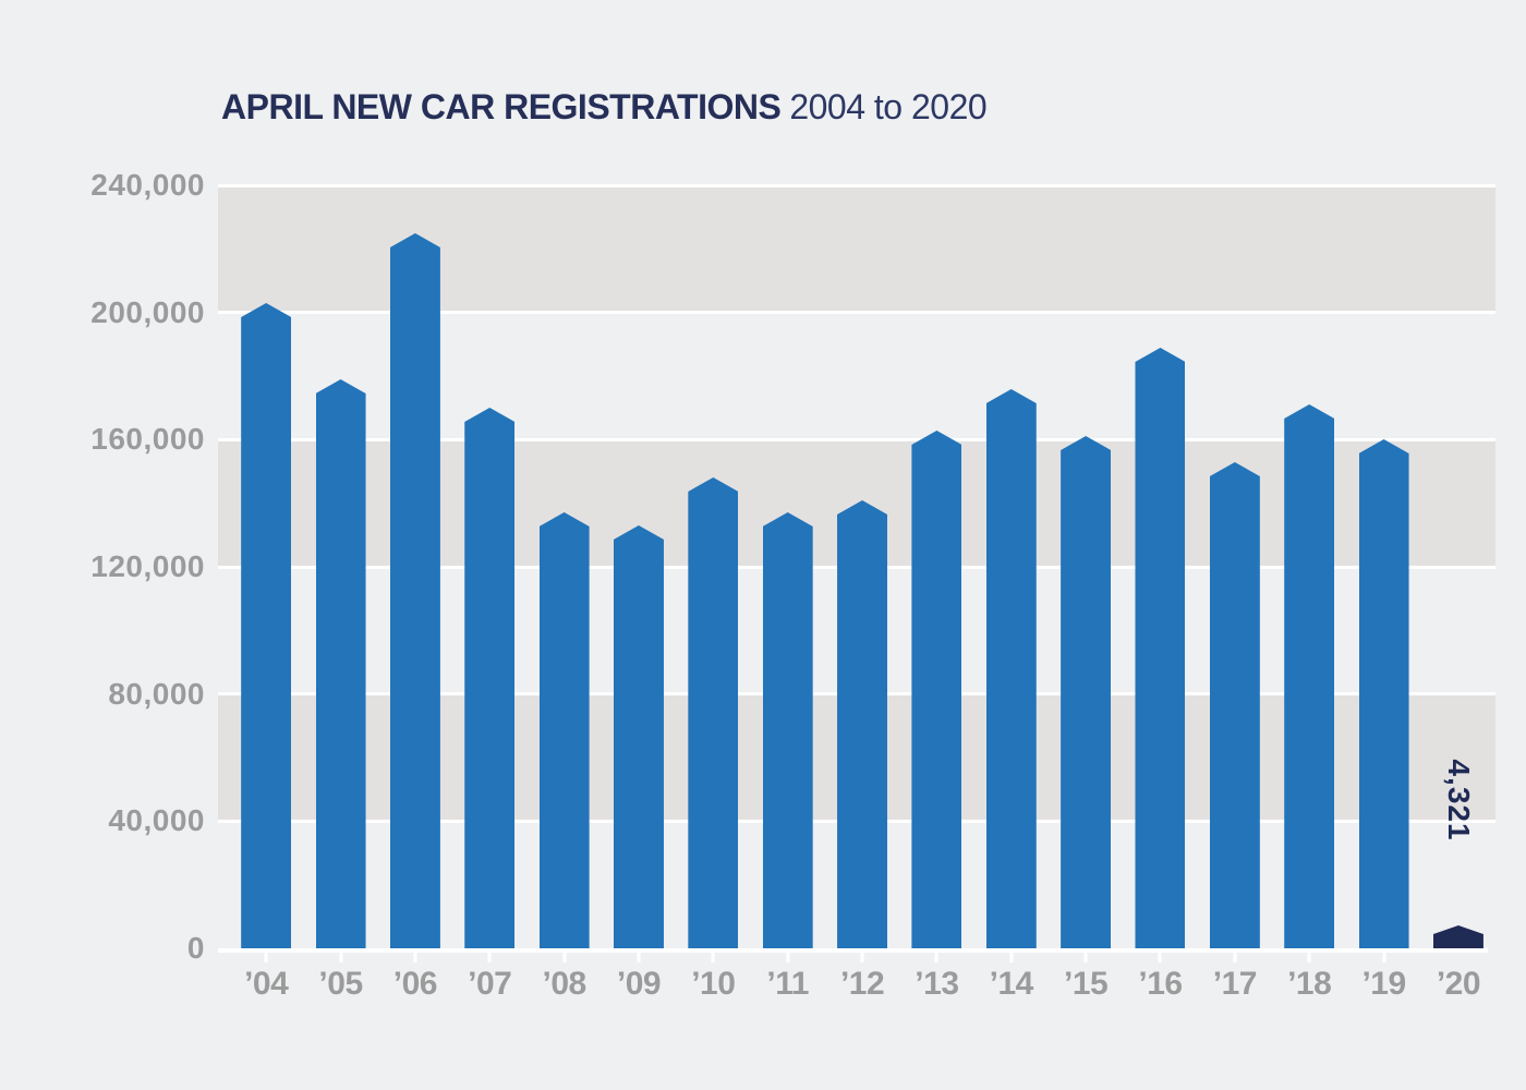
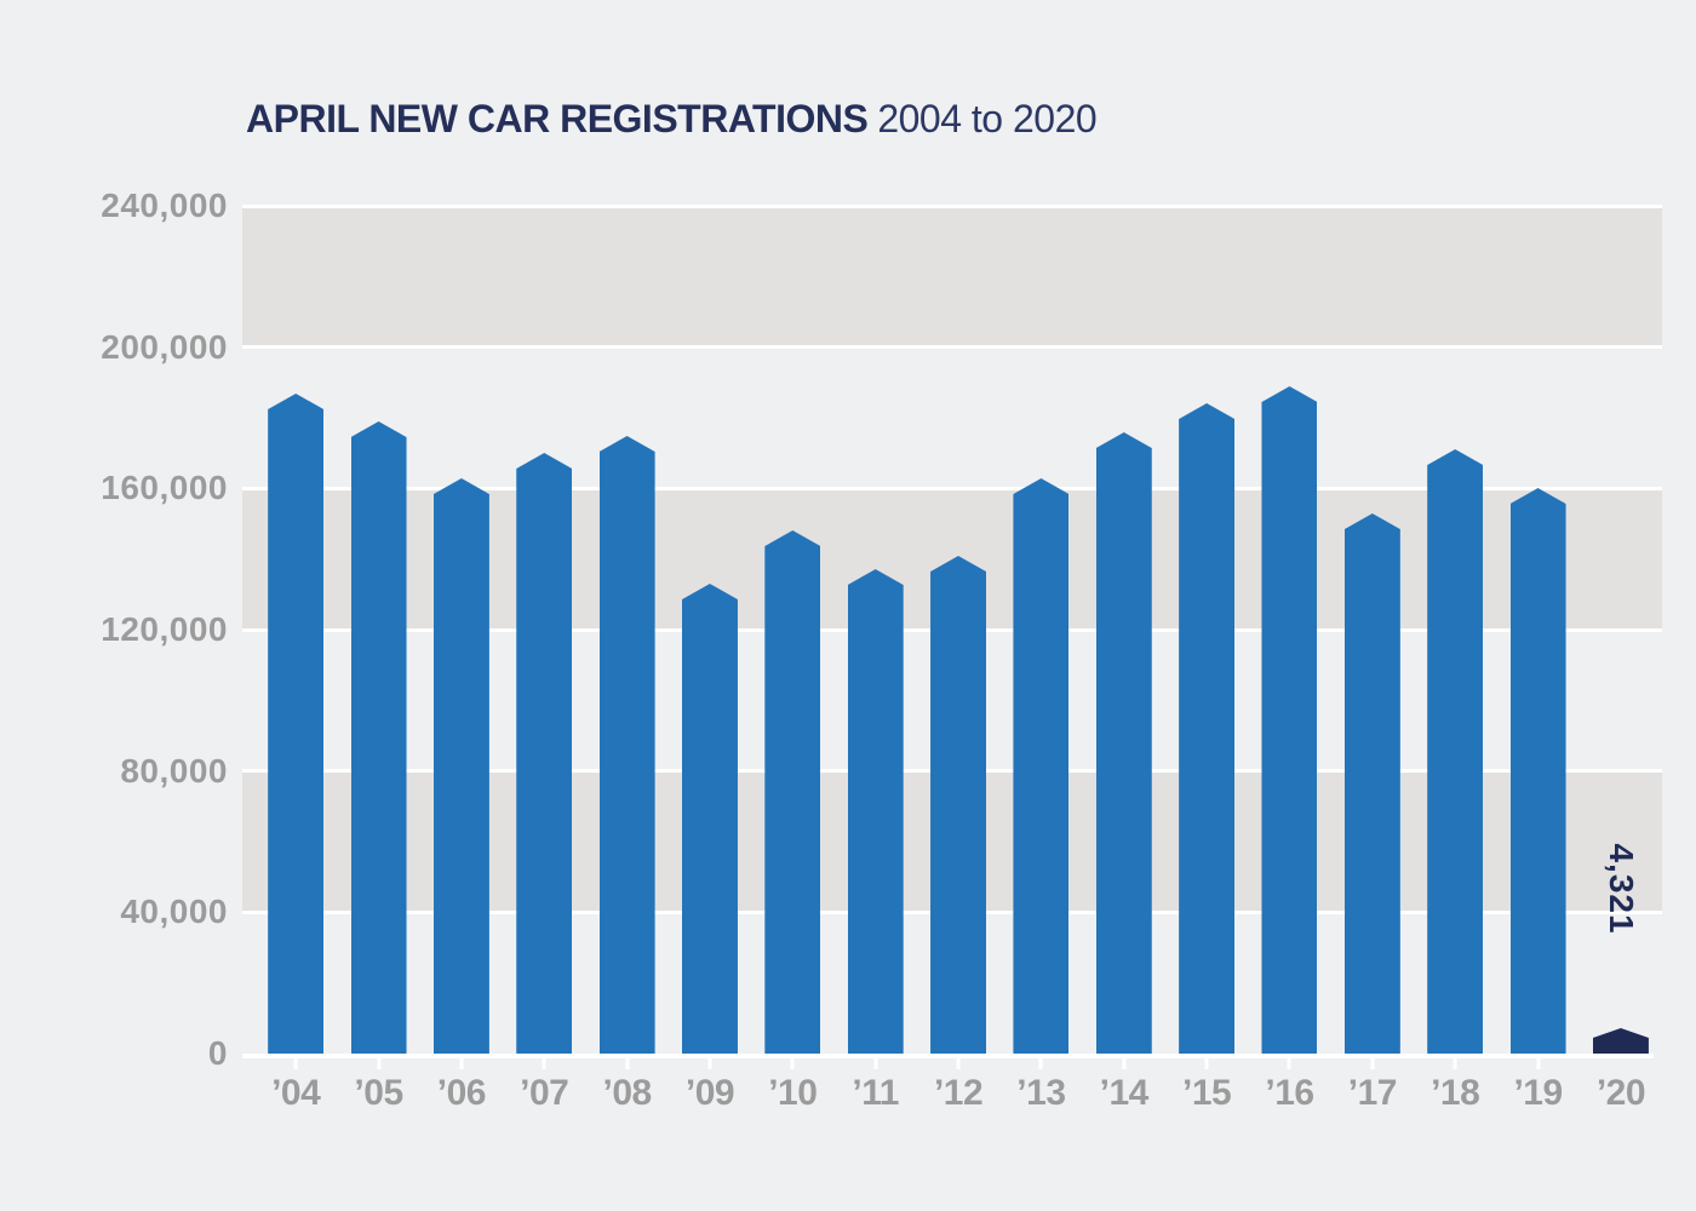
’04: 203000 -> 187000
’06: 225000 -> 163000
’08: 137000 -> 175000
’15: 161000 -> 184000
